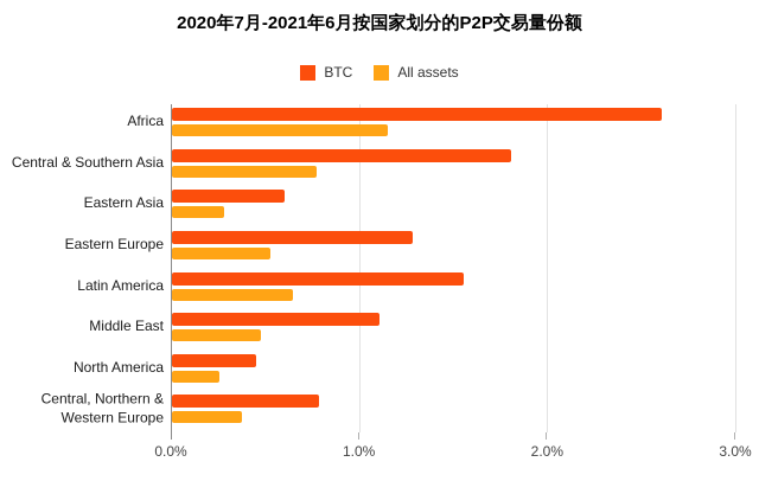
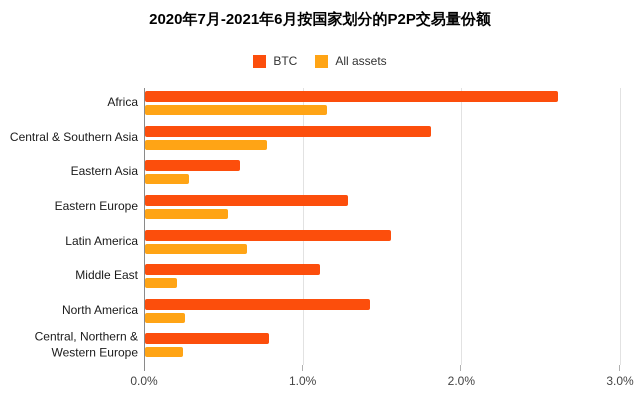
All assets/Middle East: 0.47% -> 0.20%
BTC/North America: 0.45% -> 1.42%
All assets/Central, Northern & Western Europe: 0.37% -> 0.24%
